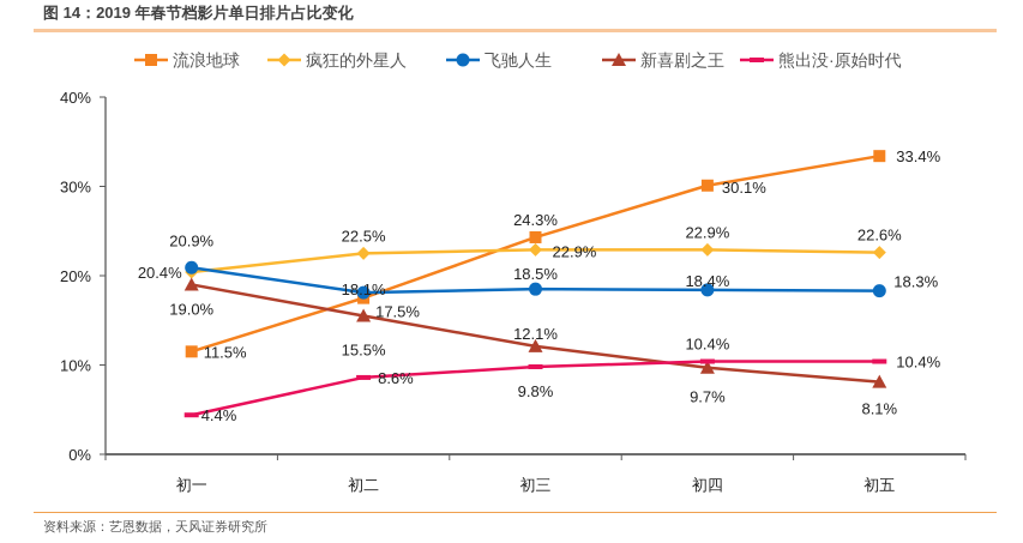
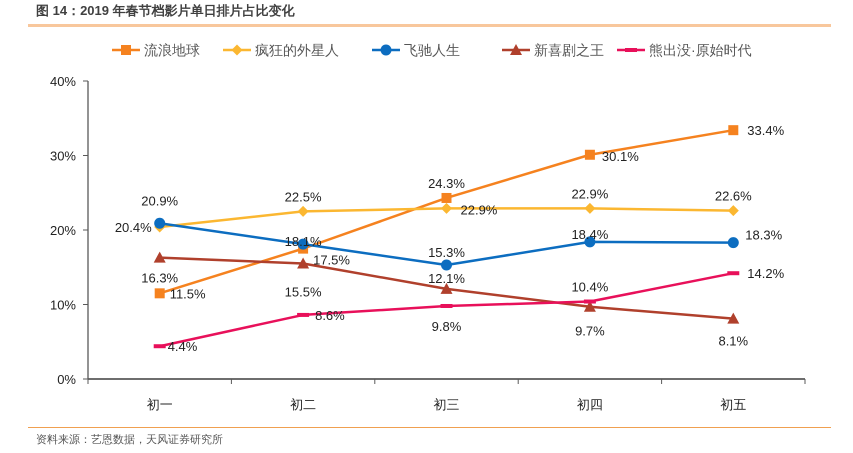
新喜剧之王/初一: 19.0% -> 16.3%
飞驰人生/初三: 18.5% -> 15.3%
熊出没·原始时代/初五: 10.4% -> 14.2%
